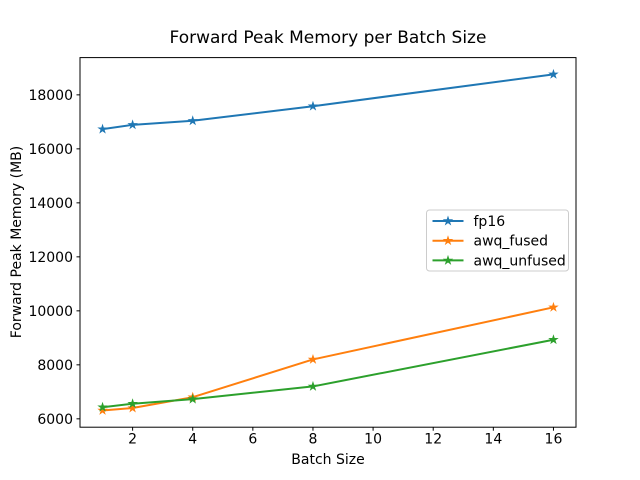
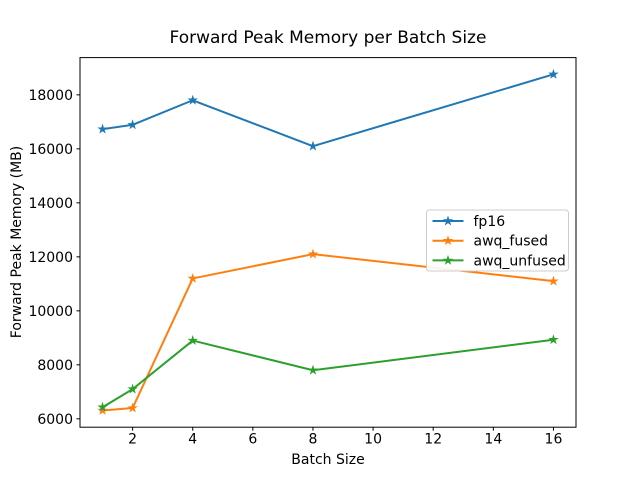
awq_unfused/2: 6600 -> 7100
fp16/4: 17000 -> 17800
awq_fused/4: 6800 -> 11200
awq_unfused/4: 6700 -> 8900
fp16/8: 17600 -> 16100
awq_fused/8: 8200 -> 12100
awq_unfused/8: 7200 -> 7800
awq_fused/16: 10100 -> 11100
